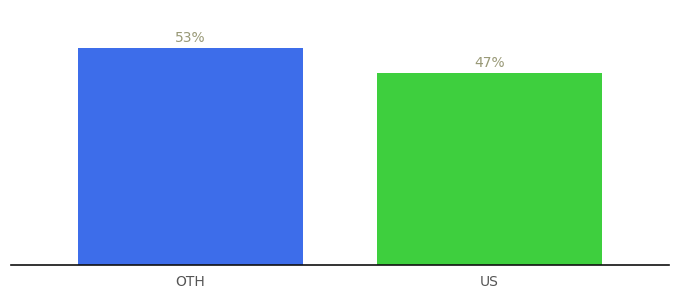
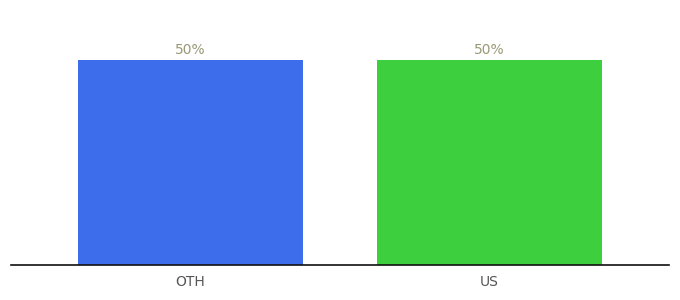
OTH: 53% -> 50%
US: 47% -> 50%
